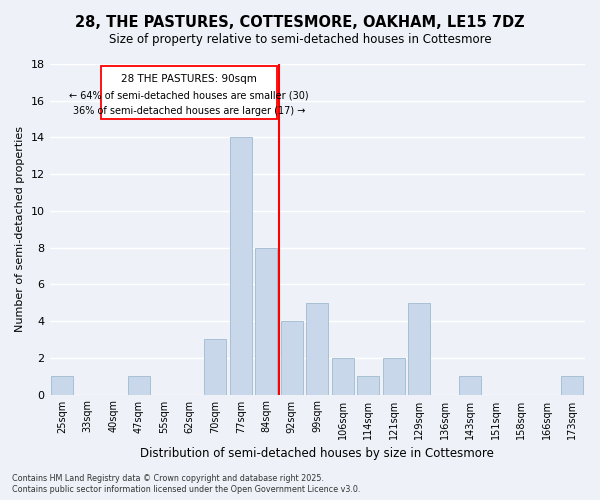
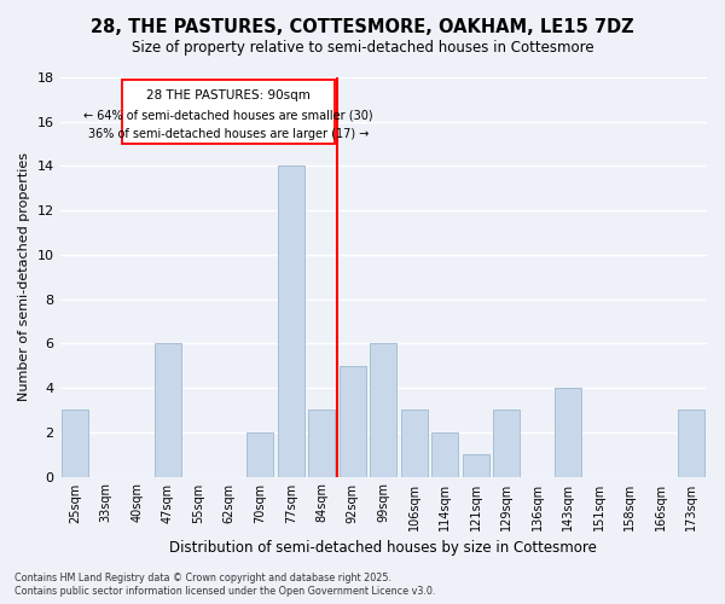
25sqm: 1 -> 3
47sqm: 1 -> 6
70sqm: 3 -> 2
84sqm: 8 -> 3
92sqm: 4 -> 5
99sqm: 5 -> 6
106sqm: 2 -> 3
114sqm: 1 -> 2
121sqm: 2 -> 1
129sqm: 5 -> 3
143sqm: 1 -> 4
173sqm: 1 -> 3
